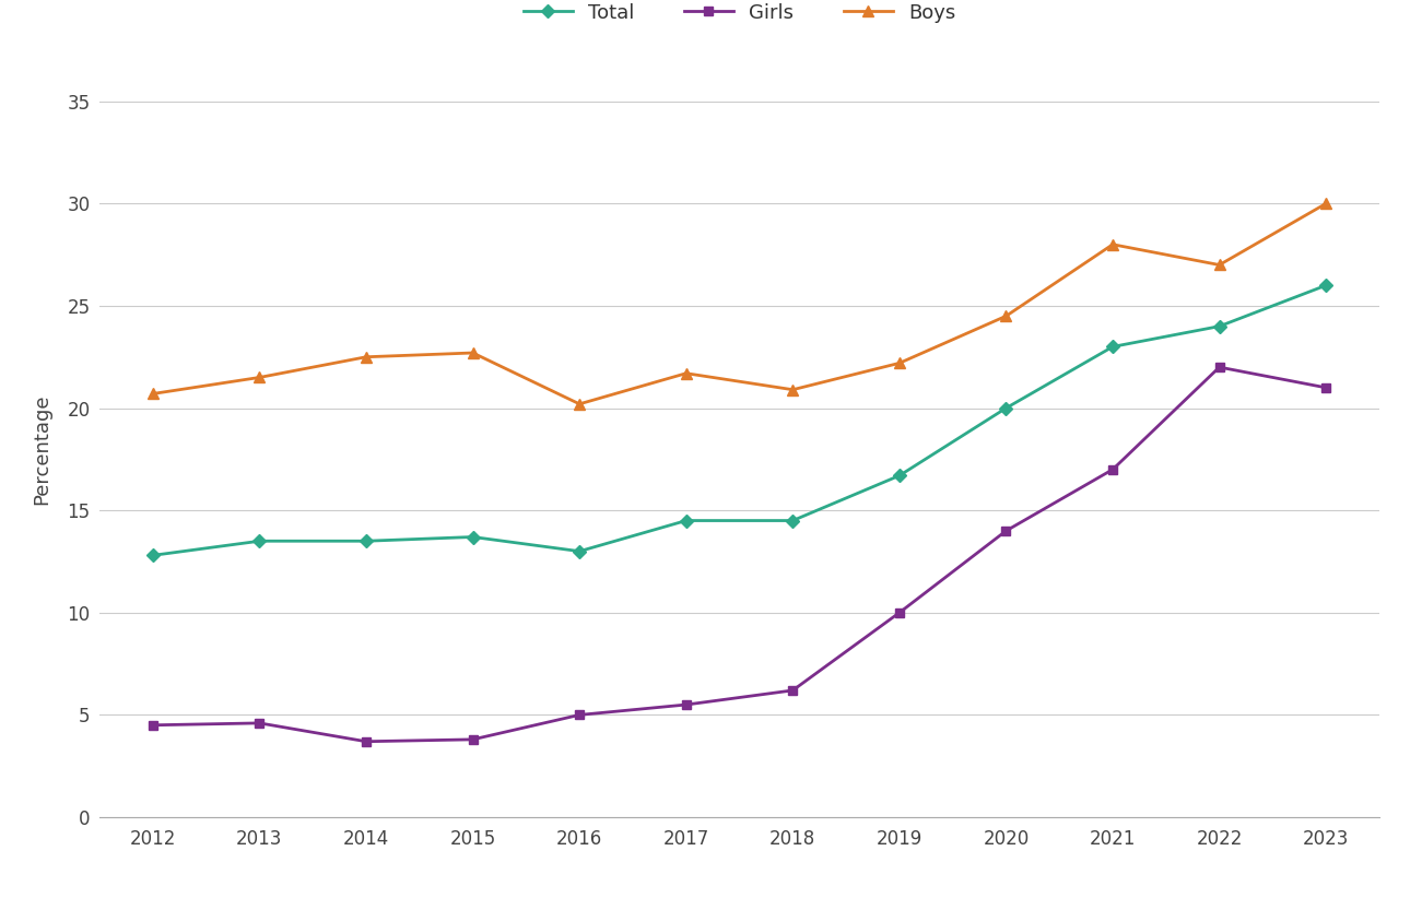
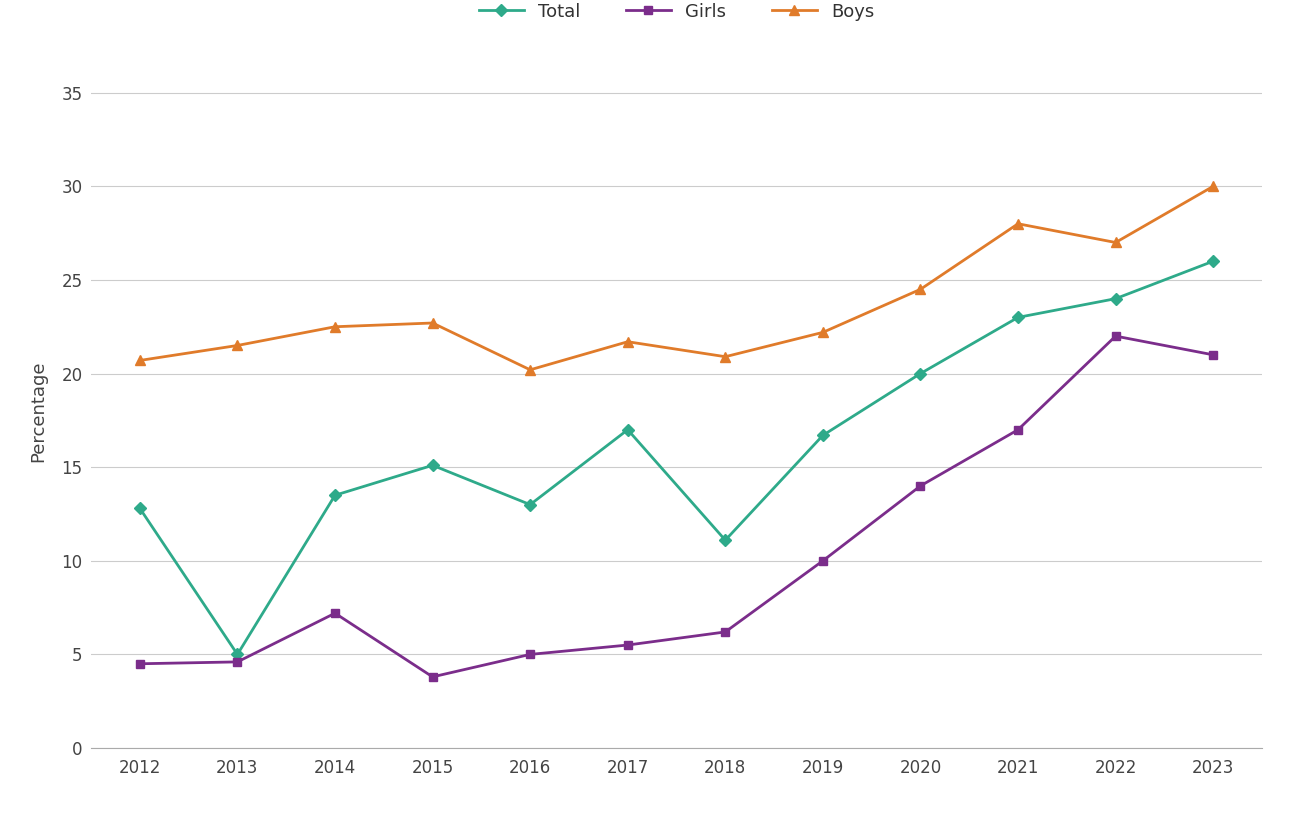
Total/2013: 13.5 -> 5.0
Girls/2014: 3.7 -> 7.2
Total/2015: 13.7 -> 15.1
Total/2017: 14.5 -> 17.0
Total/2018: 14.5 -> 11.1
